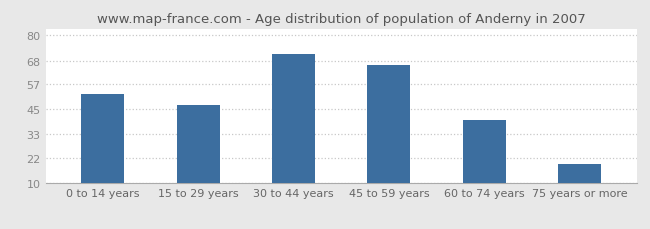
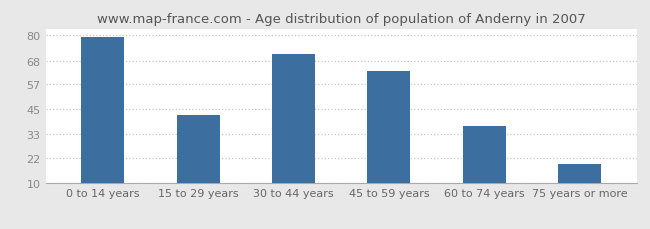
0 to 14 years: 52 -> 79
15 to 29 years: 47 -> 42
45 to 59 years: 66 -> 63
60 to 74 years: 40 -> 37
